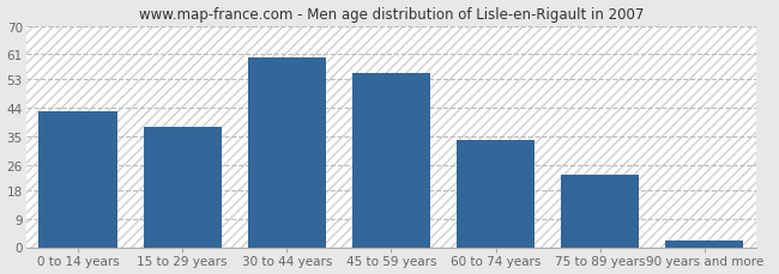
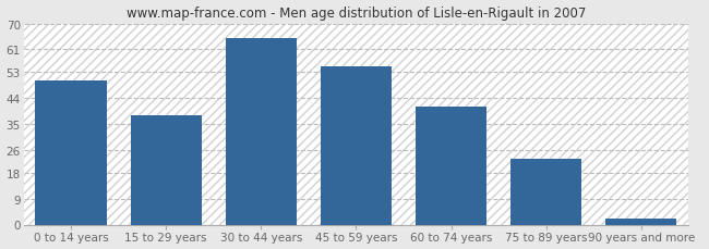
0 to 14 years: 43 -> 50
30 to 44 years: 60 -> 65
60 to 74 years: 34 -> 41
